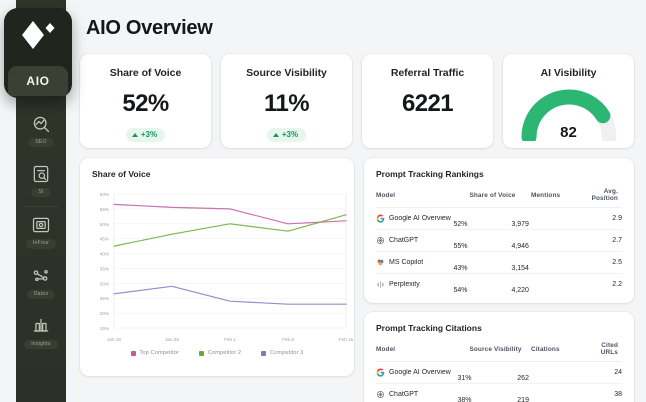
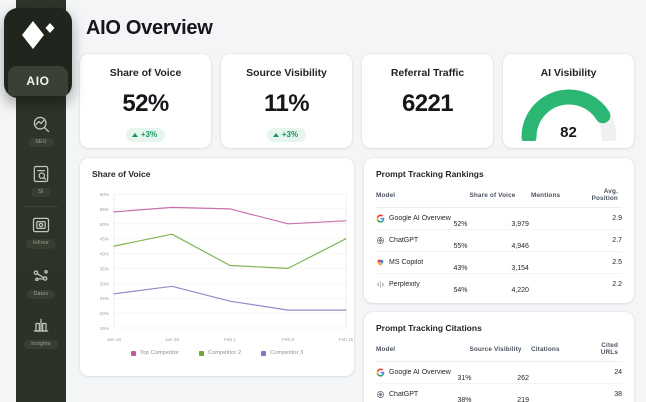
Top Competitor/Jan 18: 56% -> 54%
Competitor 2/Feb 1: 50% -> 36%
Competitor 2/Feb 8: 48% -> 35%
Competitor 3/Feb 8: 23% -> 21%
Competitor 2/Feb 15: 53% -> 45%
Competitor 3/Feb 15: 23% -> 21%
